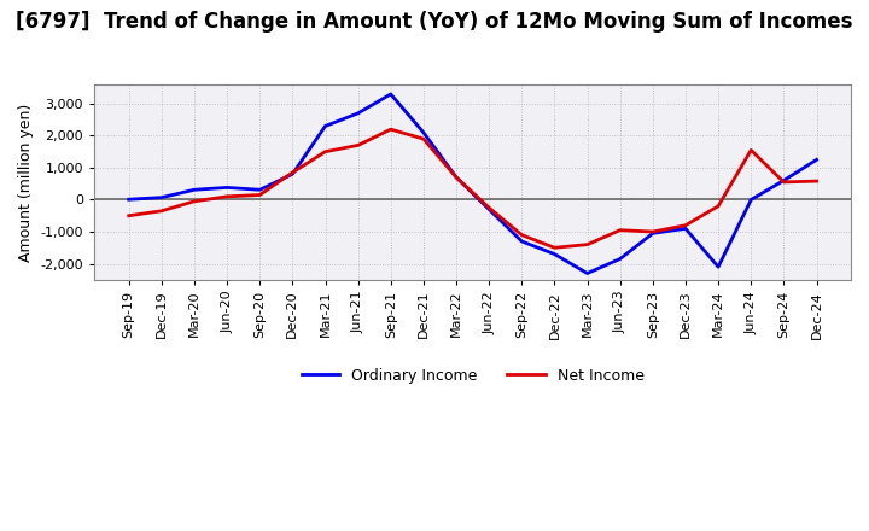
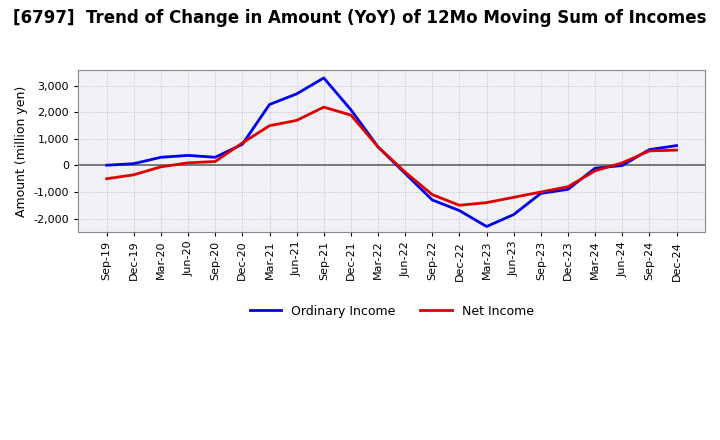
Net Income/Jun-23: -950 -> -1,200
Ordinary Income/Mar-24: -2,100 -> -100
Net Income/Jun-24: 1,550 -> 100
Ordinary Income/Dec-24: 1,250 -> 750
